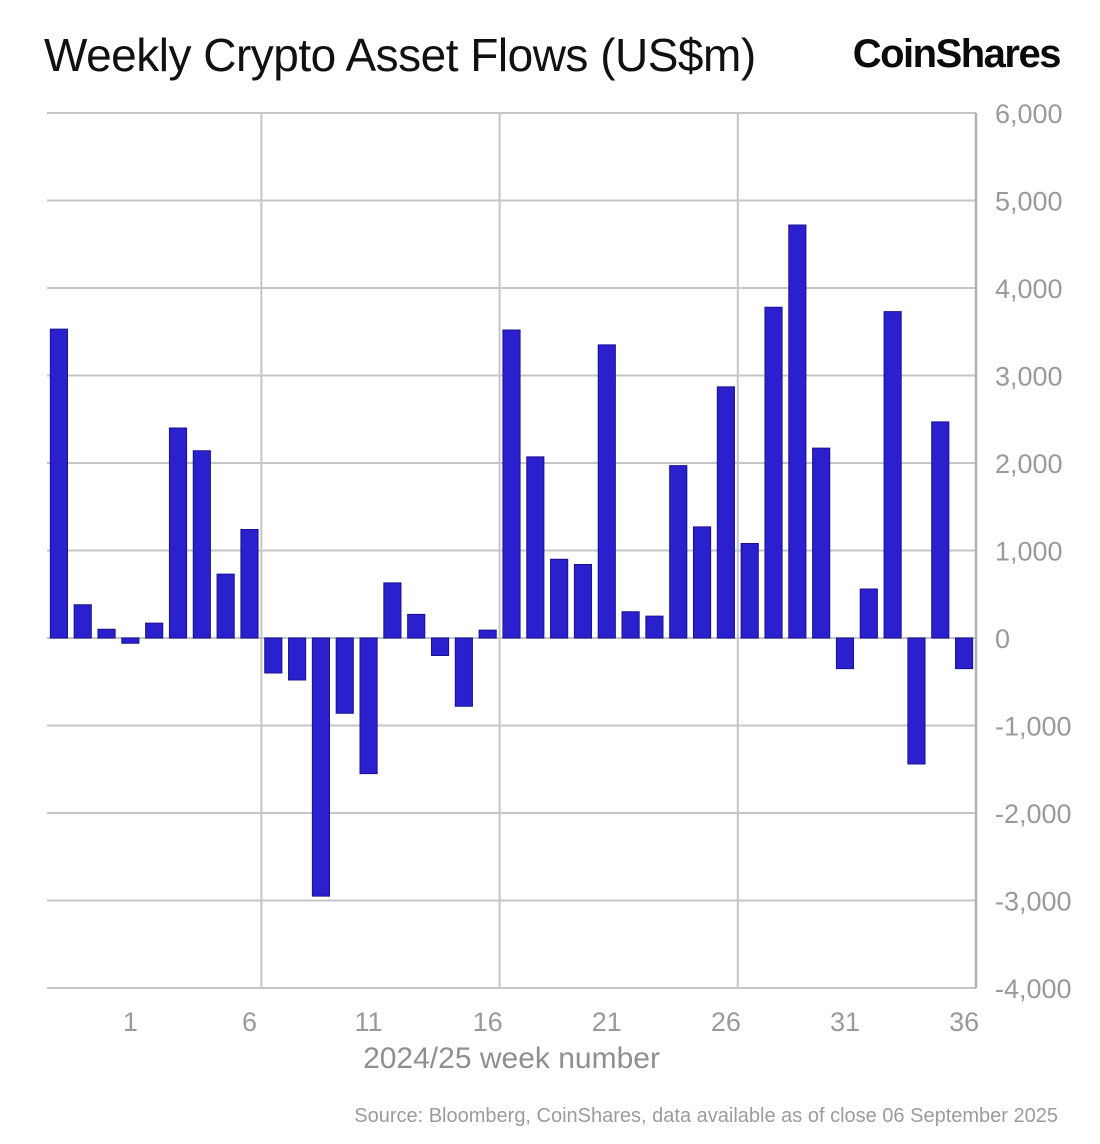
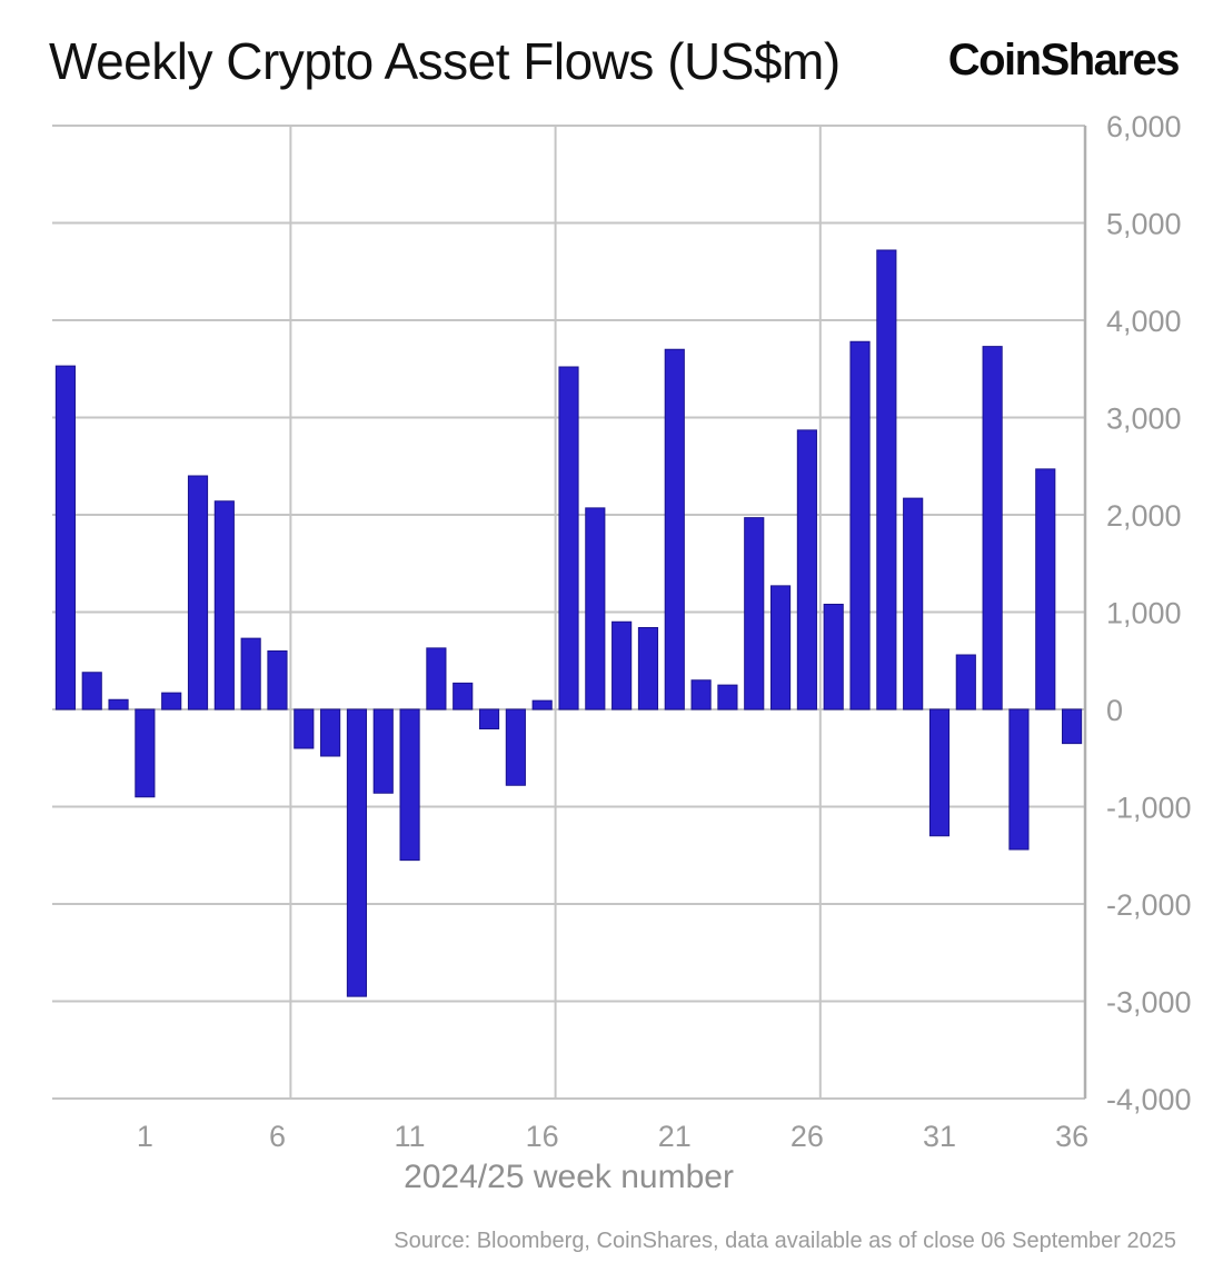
1: -100 -> -900
6: 1200 -> 600
21: 3400 -> 3700
31: -400 -> -1300
